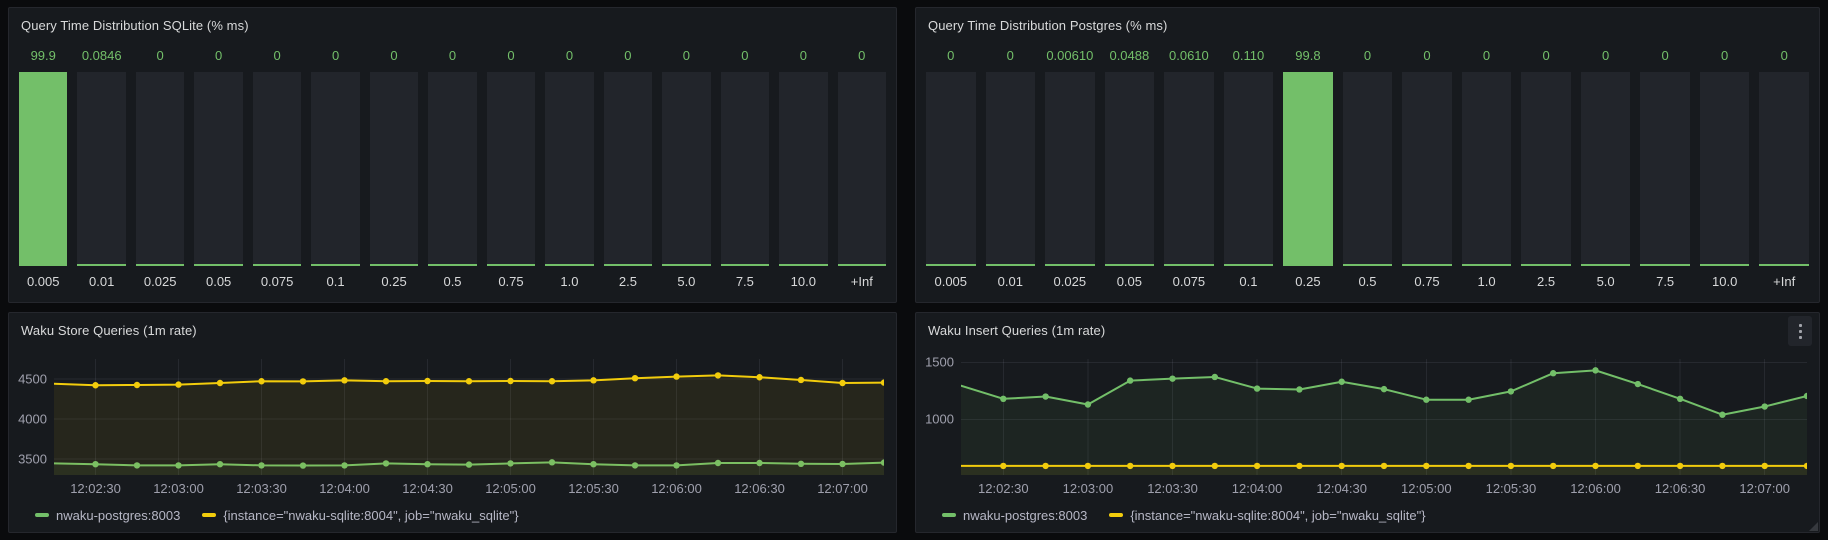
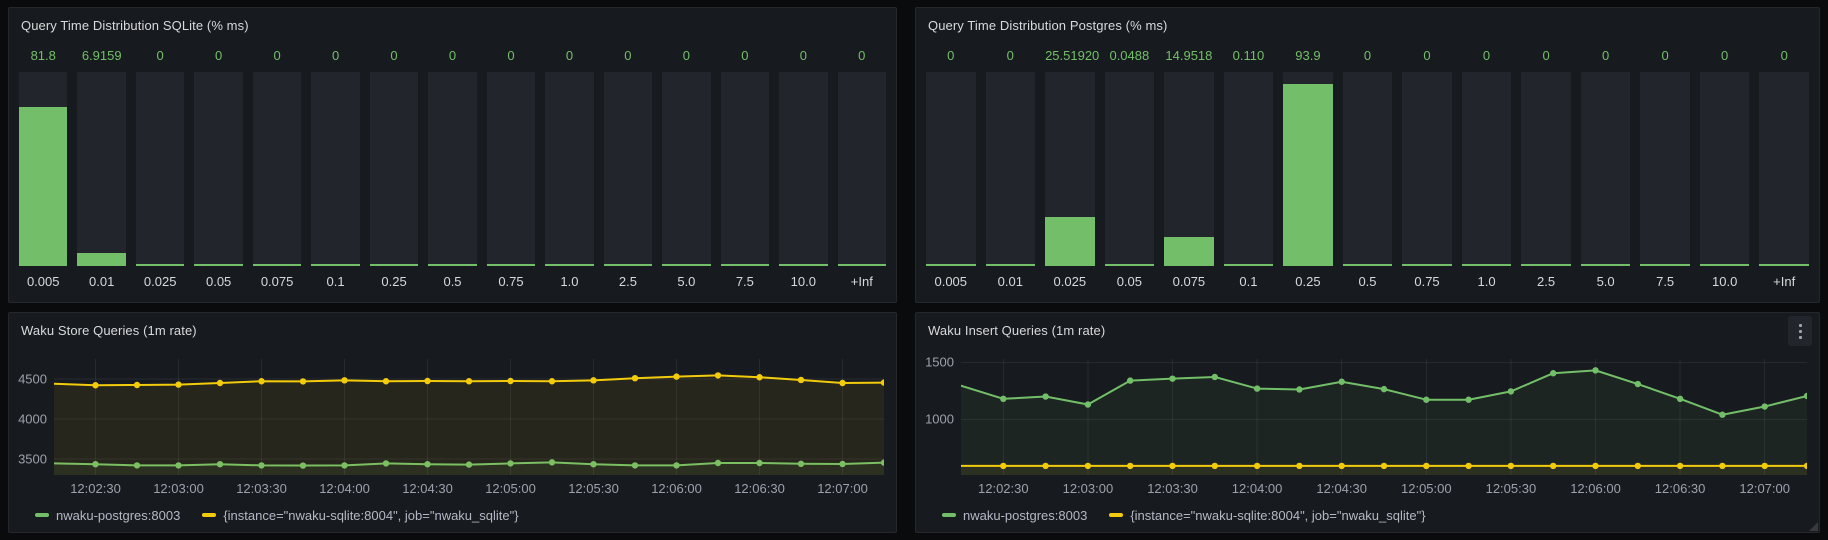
Query Time Distribution SQLite (% ms)/0.005: 99.9 -> 81.8
Query Time Distribution SQLite (% ms)/0.01: 0.0846 -> 6.9159
Query Time Distribution Postgres (% ms)/0.025: 0.00610 -> 25.51920
Query Time Distribution Postgres (% ms)/0.075: 0.0610 -> 14.9518
Query Time Distribution Postgres (% ms)/0.25: 99.8 -> 93.9
